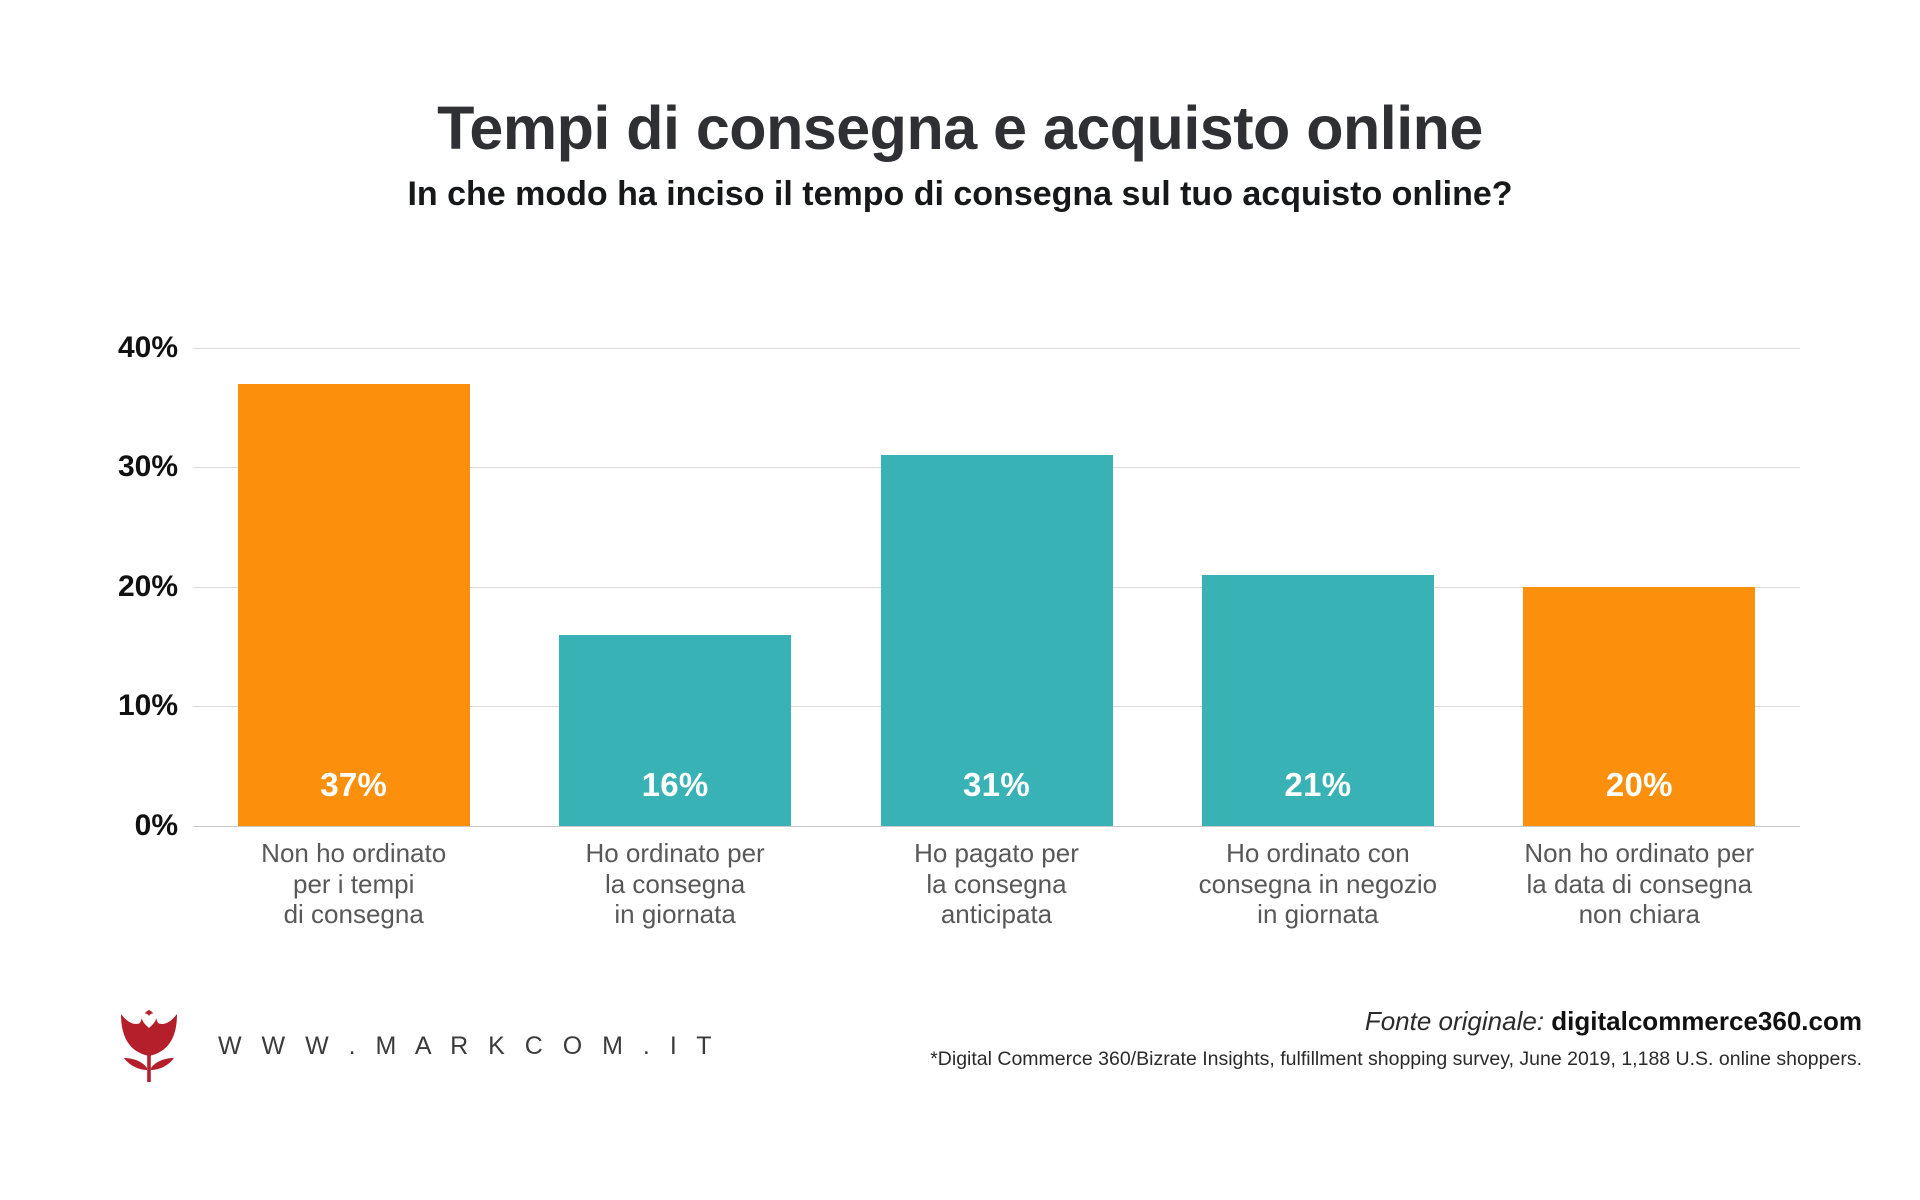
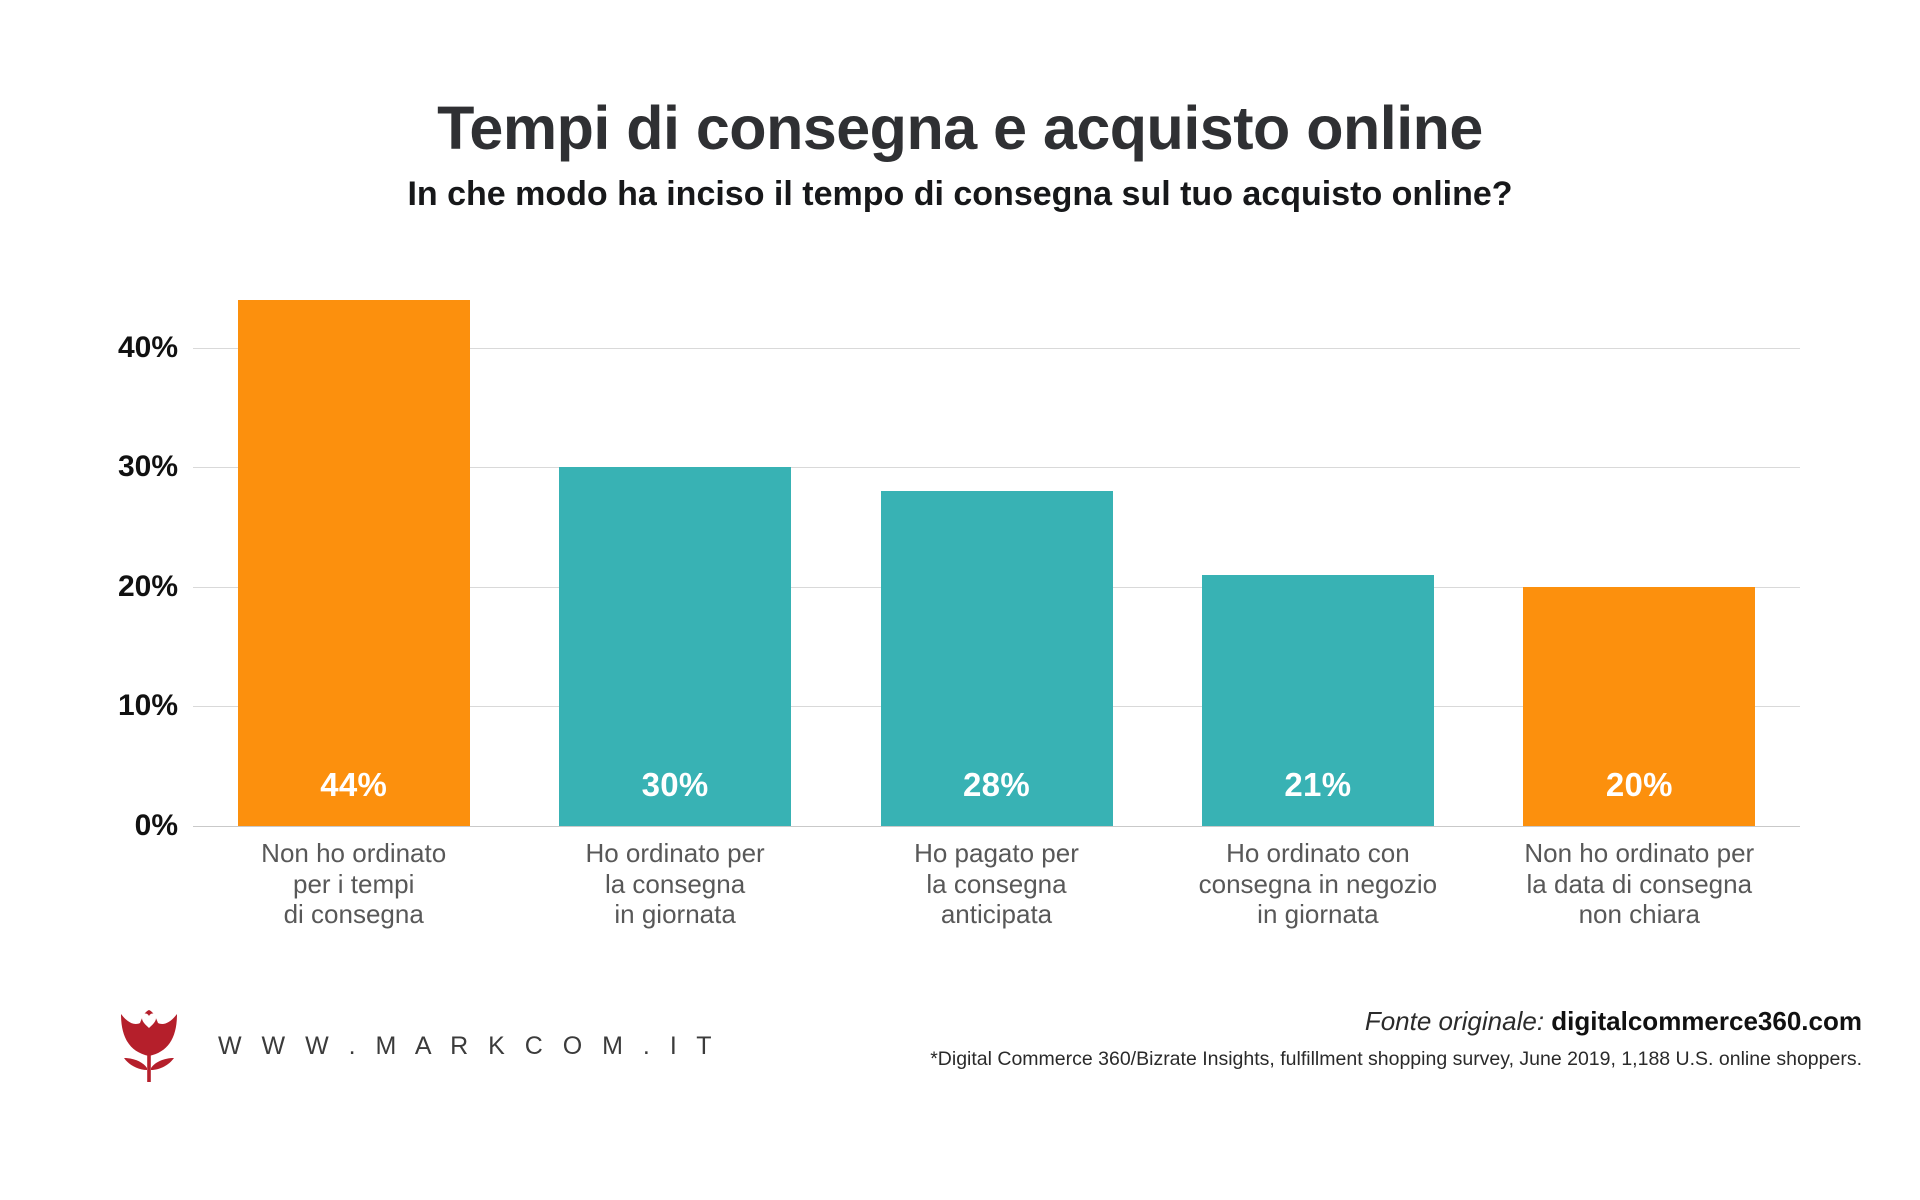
Non ho ordinato per i tempi di consegna: 37% -> 44%
Ho ordinato per la consegna in giornata: 16% -> 30%
Ho pagato per la consegna anticipata: 31% -> 28%
